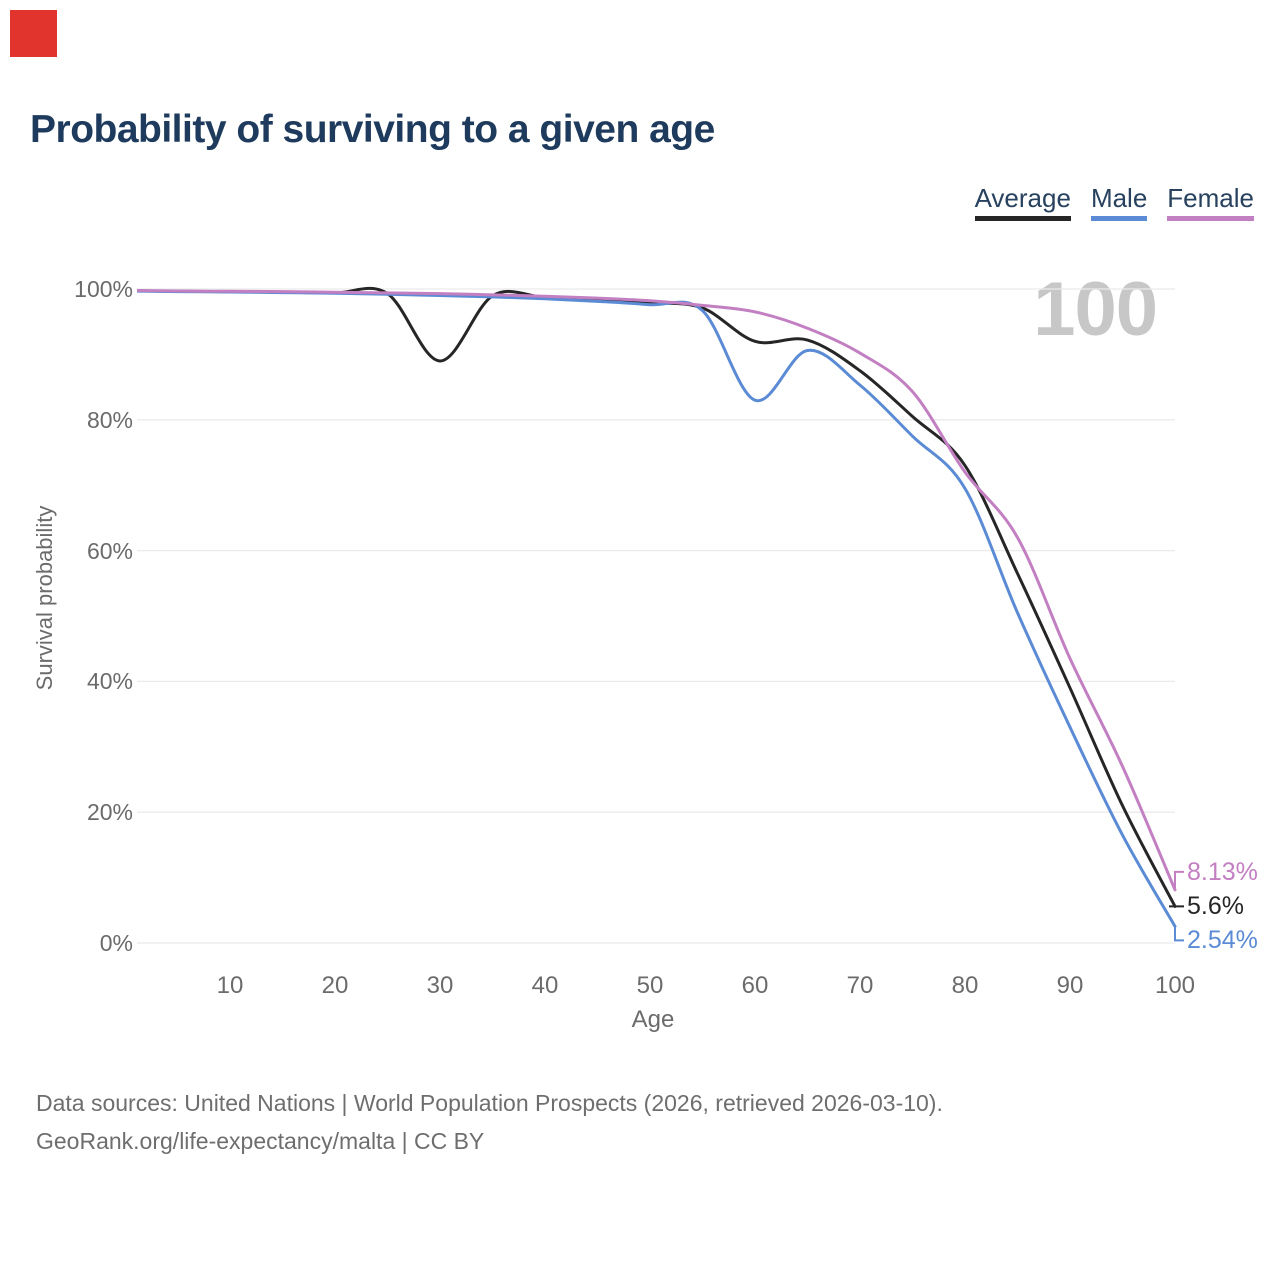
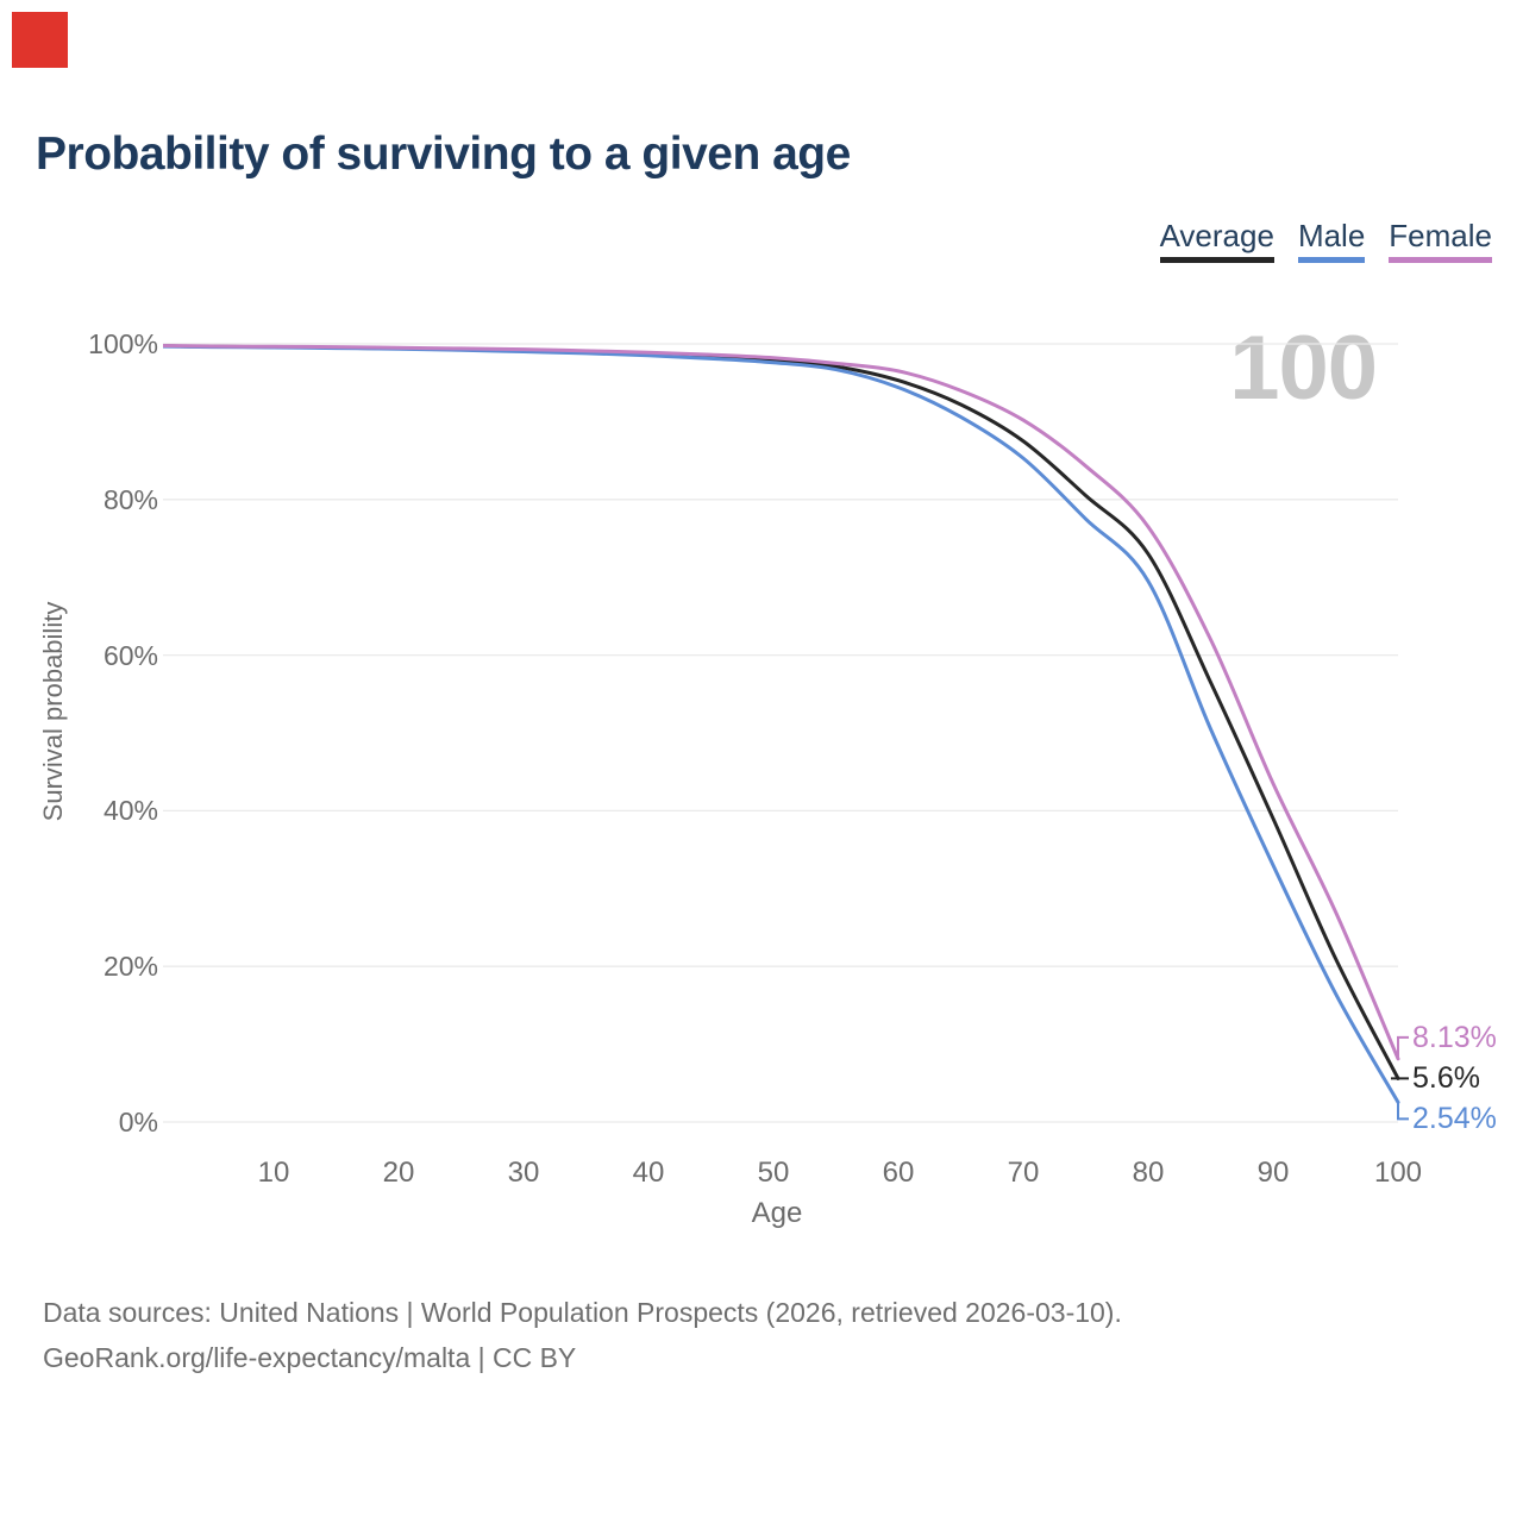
Average/30: 89% -> 99%
Average/60: 92% -> 95%
Male/60: 83% -> 94%
Female/80: 72% -> 76%
